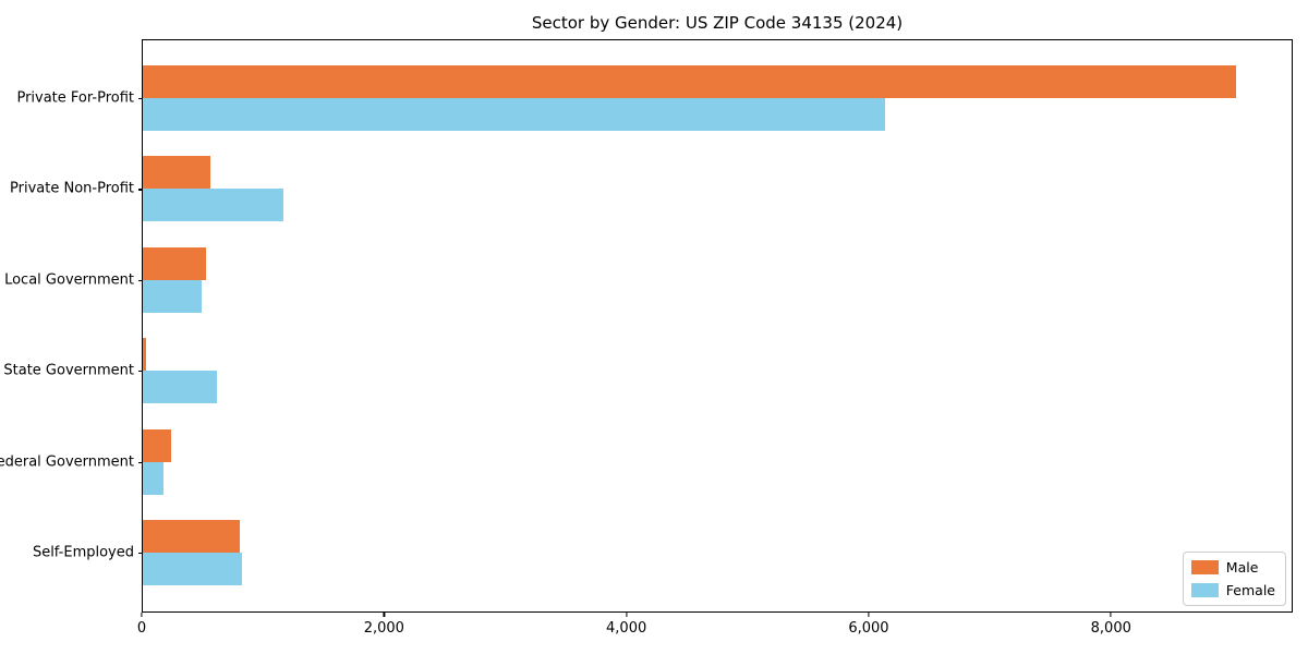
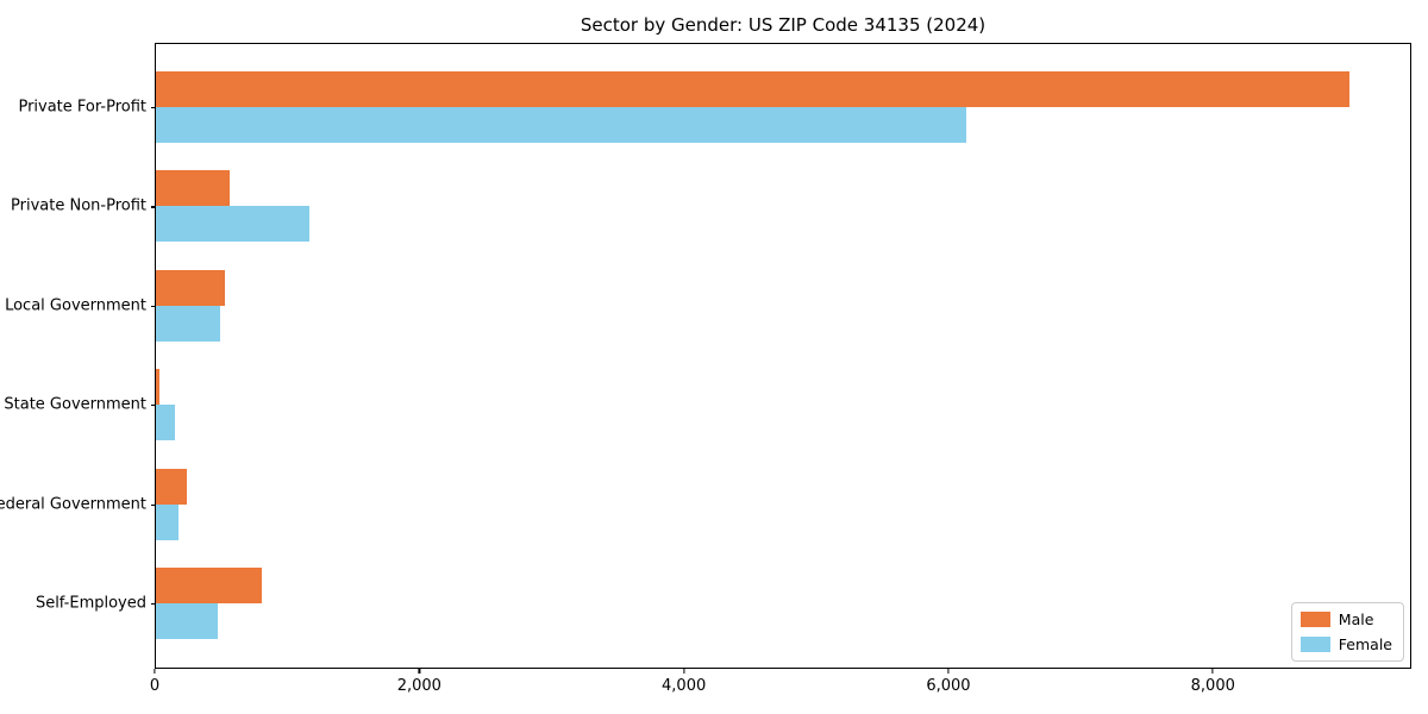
Female/State Government: 610 -> 140
Female/Self-Employed: 820 -> 470
